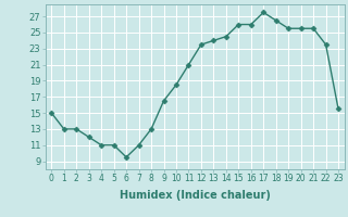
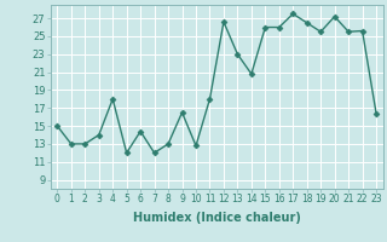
3: 12.0 -> 14.0
4: 11.0 -> 18.0
5: 11.0 -> 12.0
6: 9.5 -> 14.4
7: 11.0 -> 12.0
10: 18.5 -> 12.8
11: 21.0 -> 18.0
12: 23.5 -> 26.6
13: 24.0 -> 23.0
14: 24.5 -> 20.8
20: 25.5 -> 27.2
22: 23.5 -> 25.6
23: 15.5 -> 16.4
